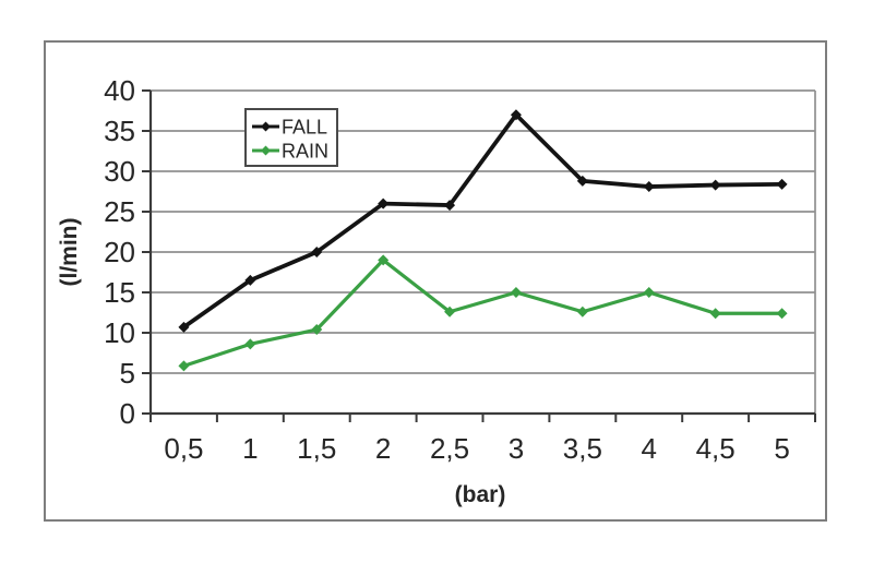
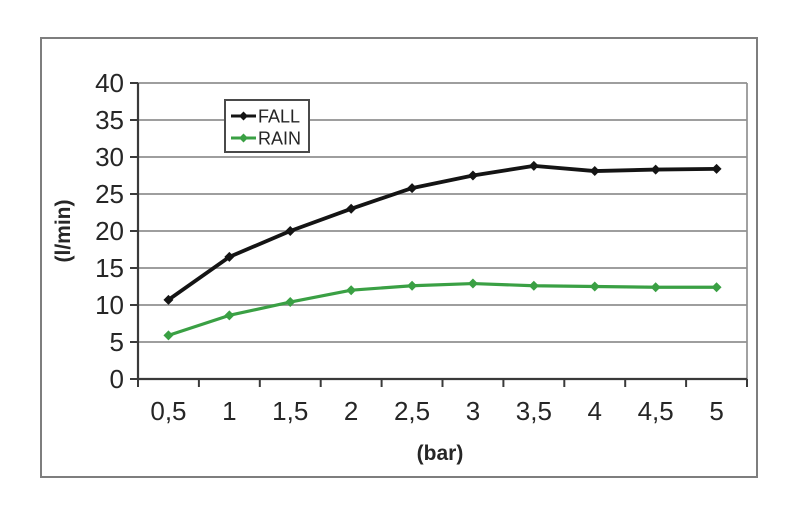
FALL/2: 26 -> 23
RAIN/2: 19 -> 12
FALL/3: 37 -> 28
RAIN/3: 15 -> 13
RAIN/4: 15 -> 12
